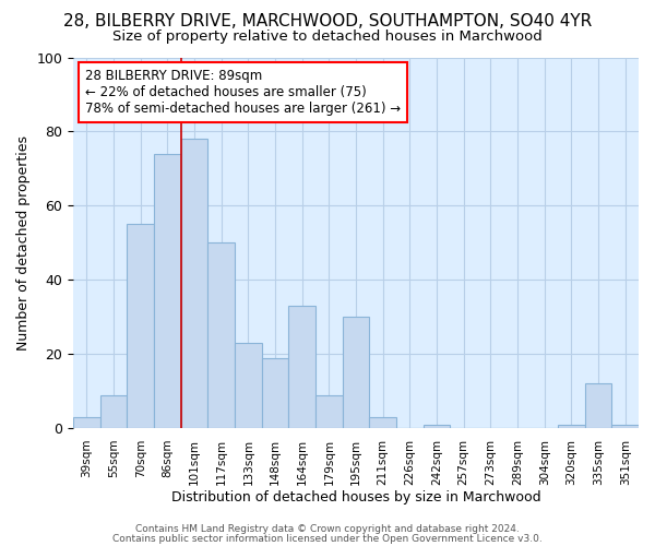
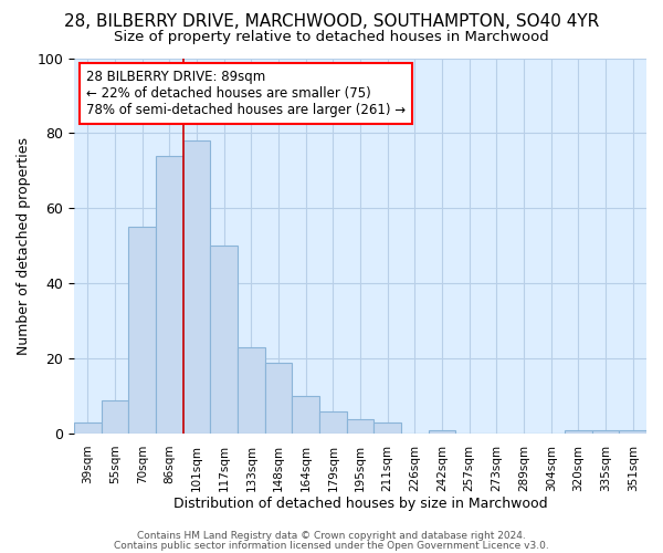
164sqm: 33 -> 10
179sqm: 9 -> 6
195sqm: 30 -> 4
335sqm: 12 -> 1
